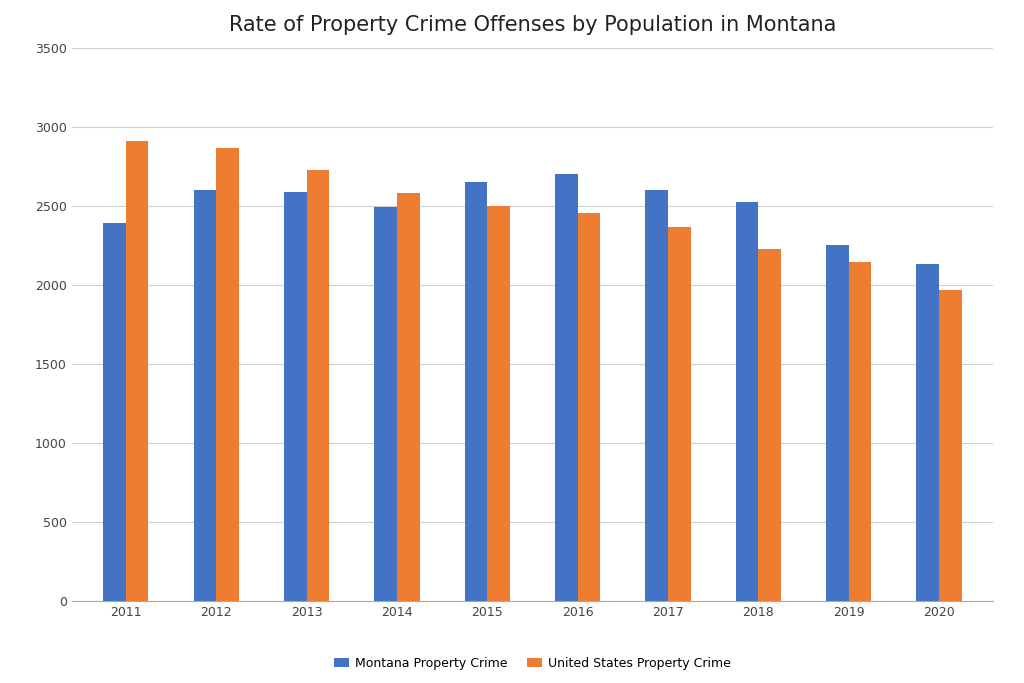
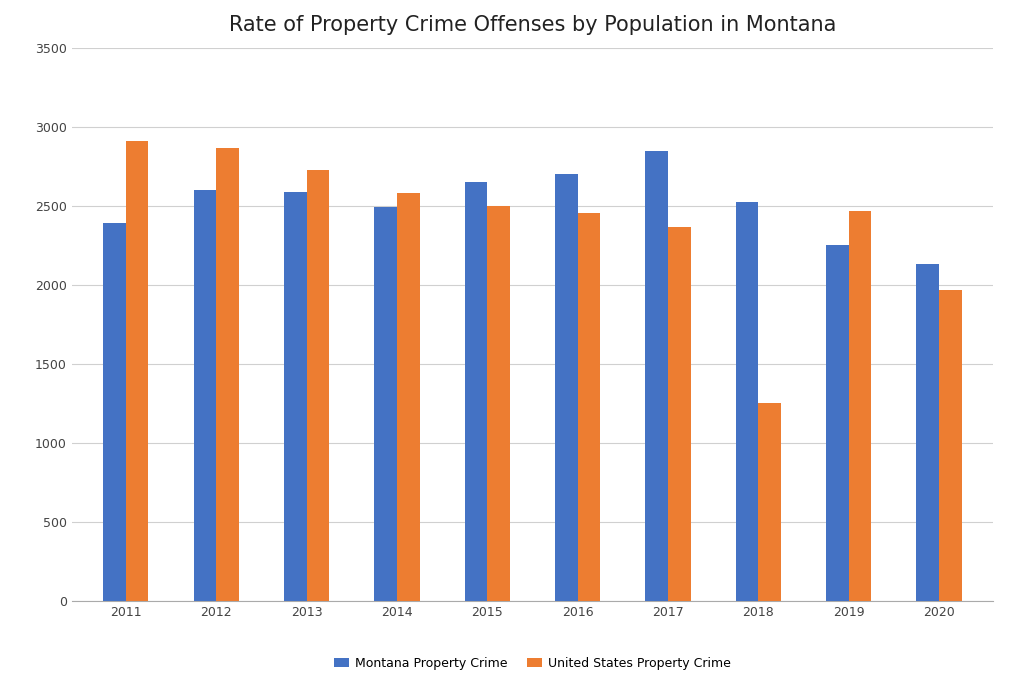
Montana Property Crime/2017: 2600 -> 2850
United States Property Crime/2018: 2220 -> 1250
United States Property Crime/2019: 2140 -> 2470
